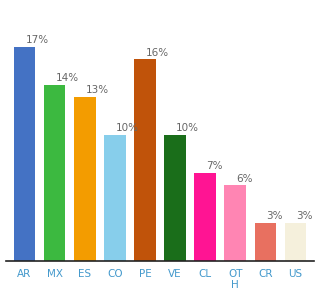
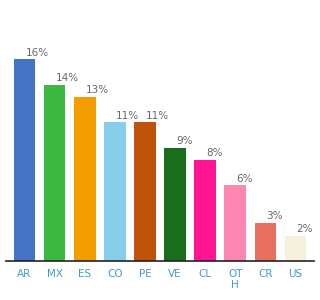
AR: 17% -> 16%
CO: 10% -> 11%
PE: 16% -> 11%
VE: 10% -> 9%
CL: 7% -> 8%
US: 3% -> 2%
